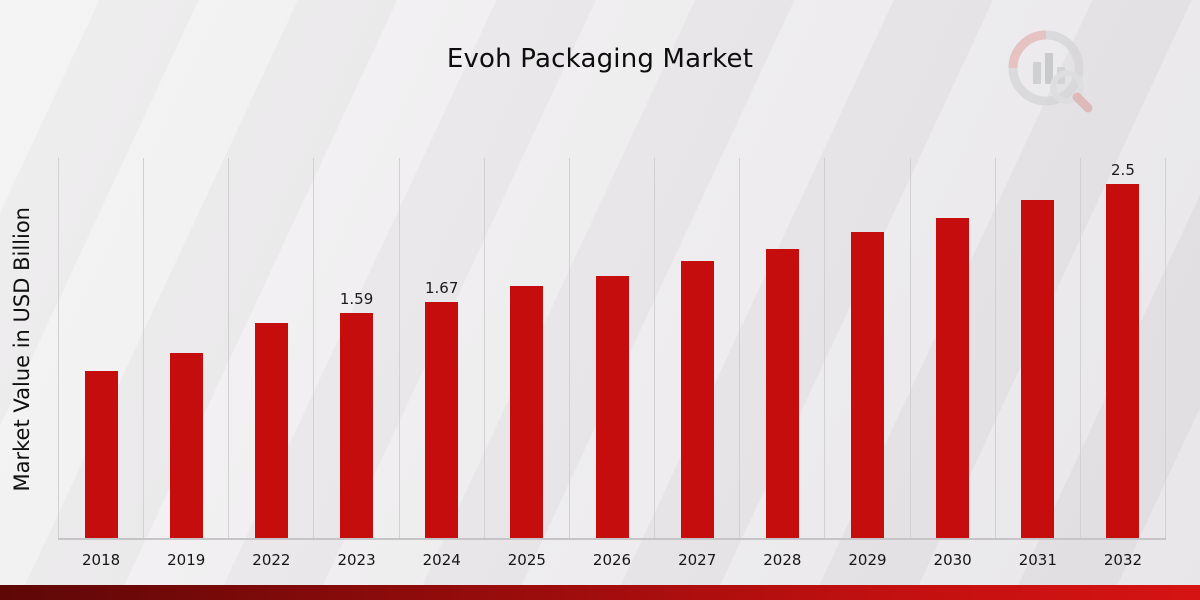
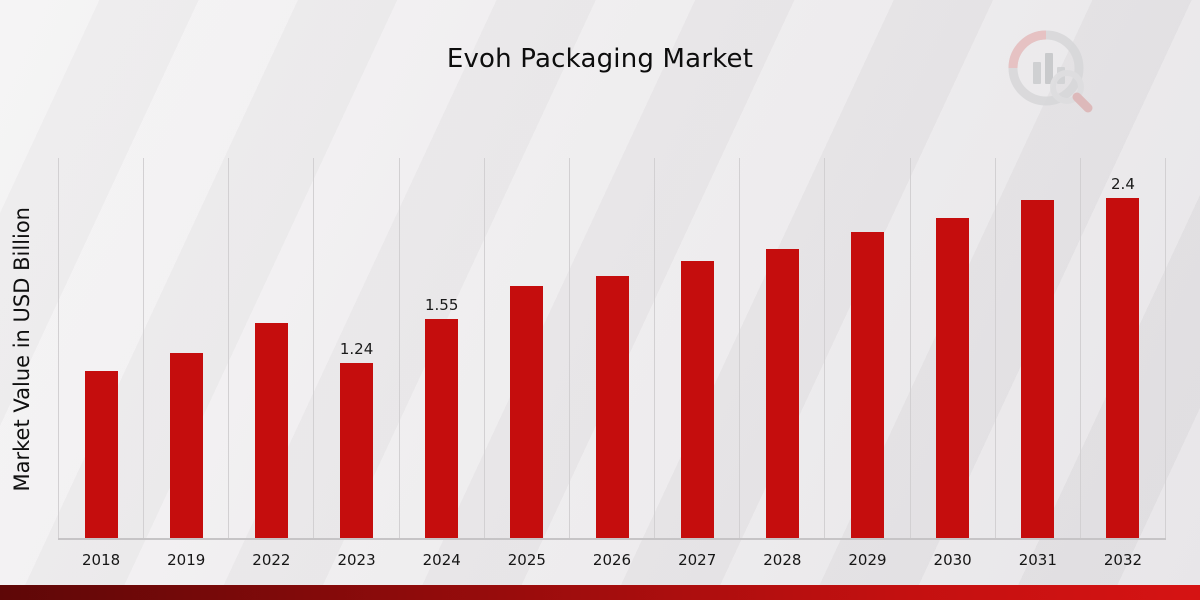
2023: 1.59 -> 1.24
2024: 1.67 -> 1.55
2032: 2.5 -> 2.4
